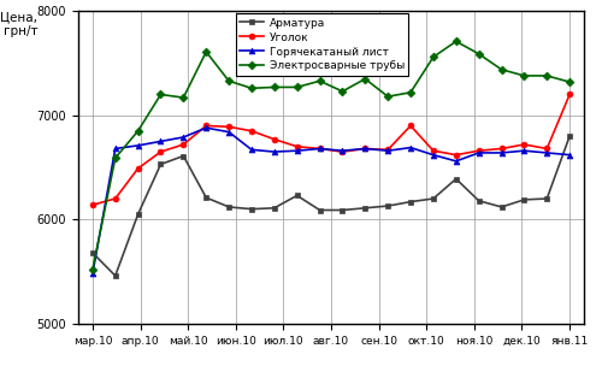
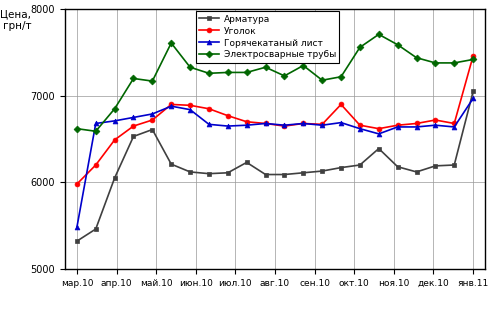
Арматура/мар.10: 5680 -> 5320
Уголок/мар.10: 6140 -> 5980
Электросварные трубы/мар.10: 5520 -> 6620
Арматура/янв.11: 6800 -> 7050
Уголок/янв.11: 7200 -> 7460
Горячекатаный лист/янв.11: 6620 -> 6970
Электросварные трубы/янв.11: 7320 -> 7420
